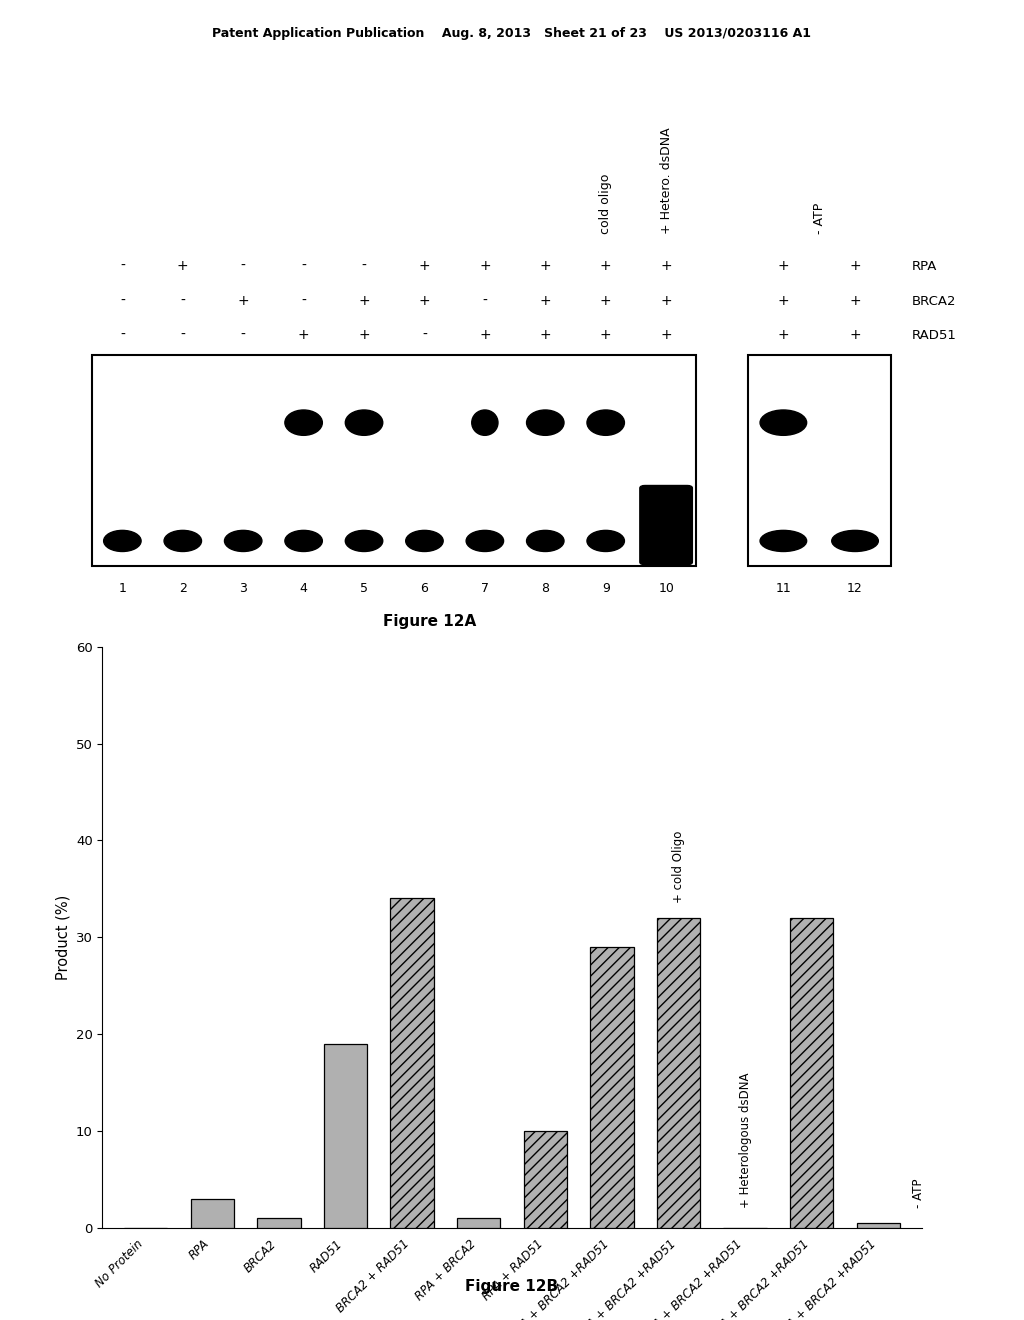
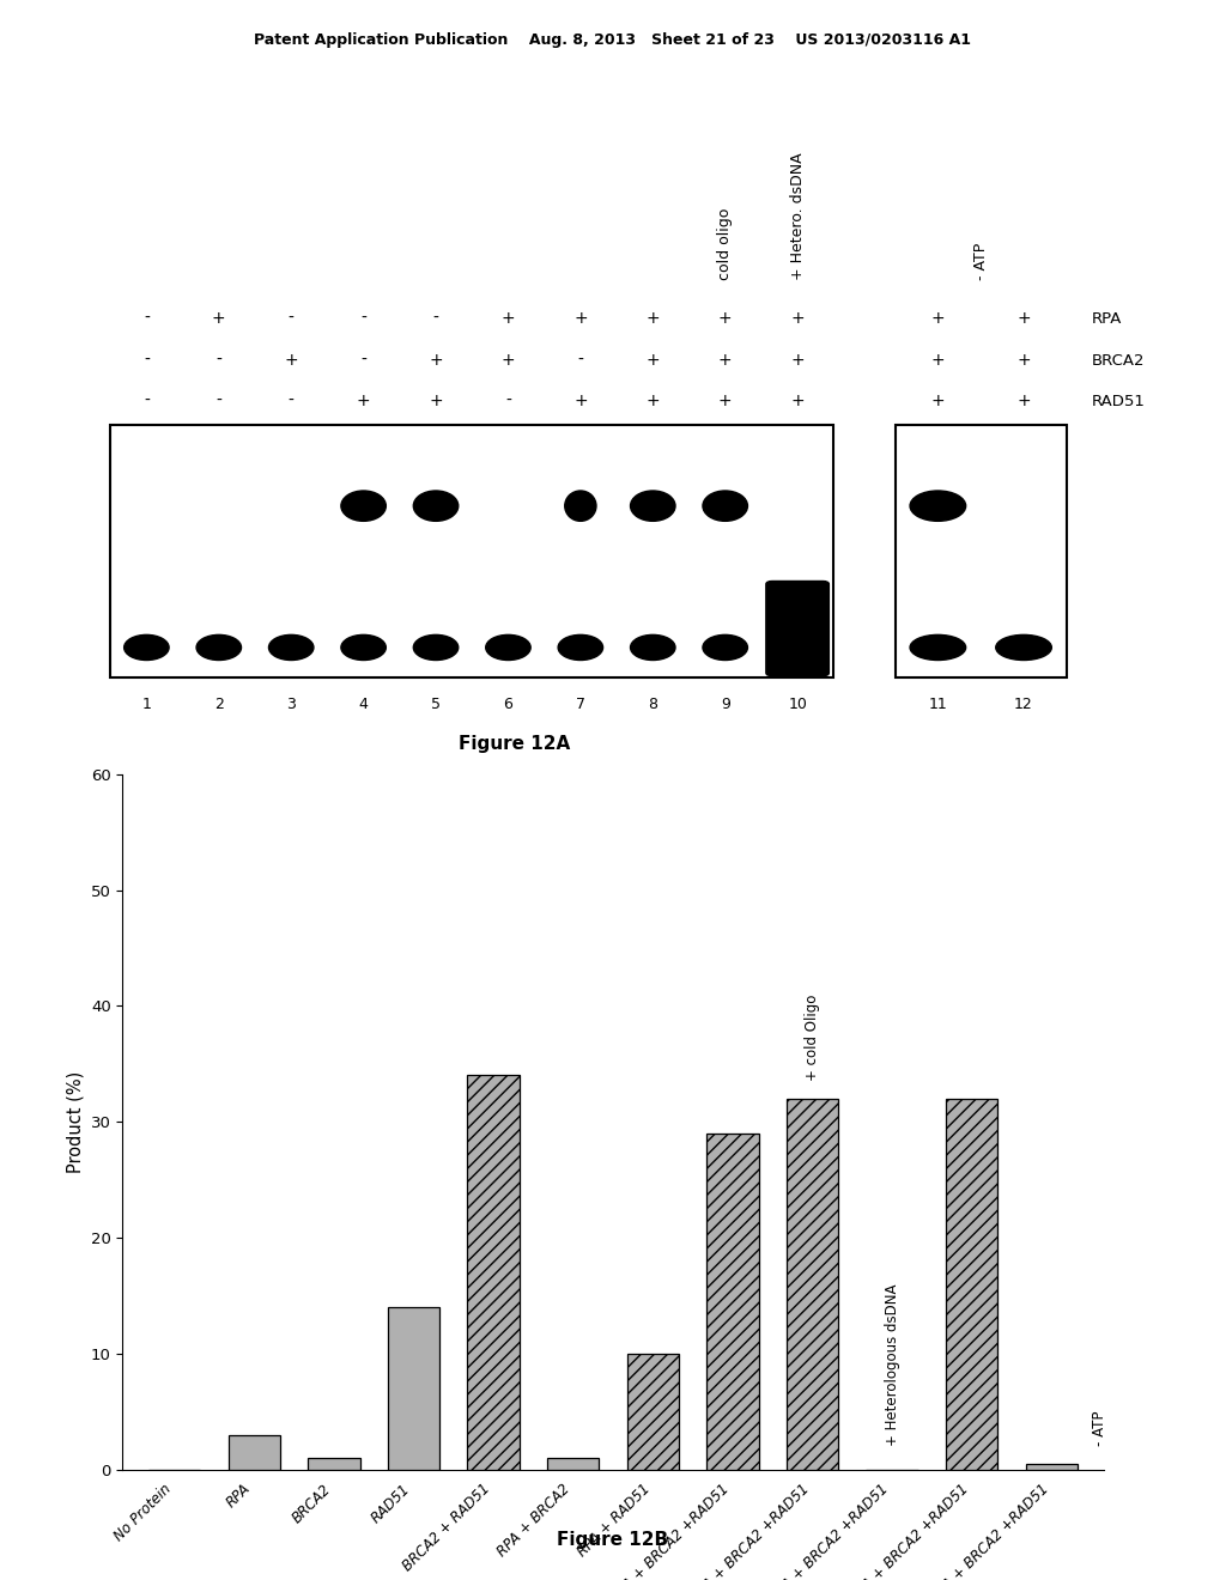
RAD51: 19.0 -> 14.0
